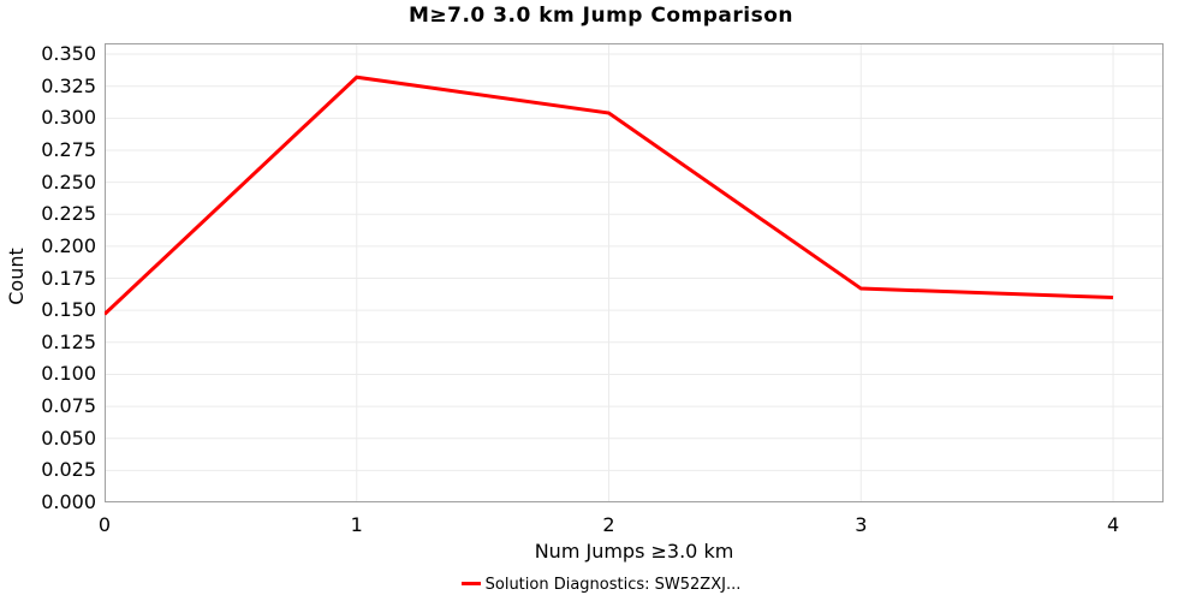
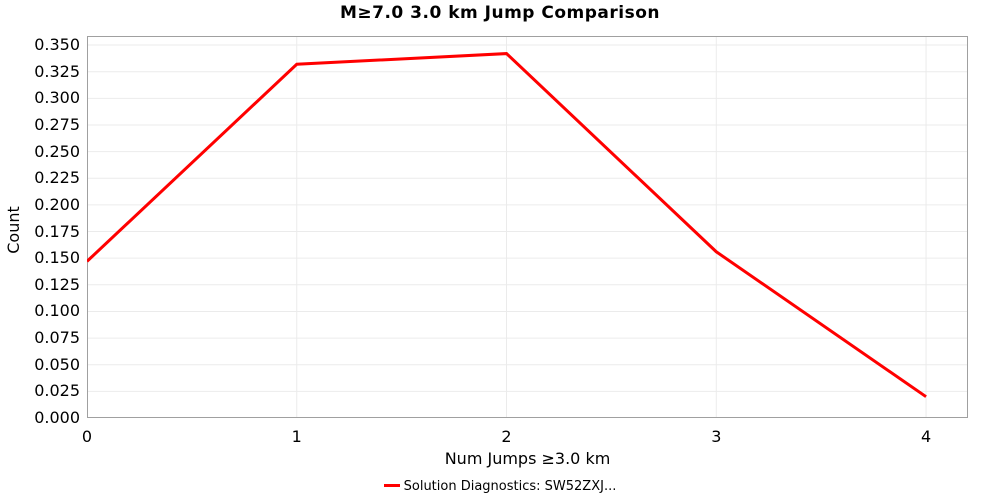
2: 0.304 -> 0.342
3: 0.167 -> 0.156
4: 0.160 -> 0.020
